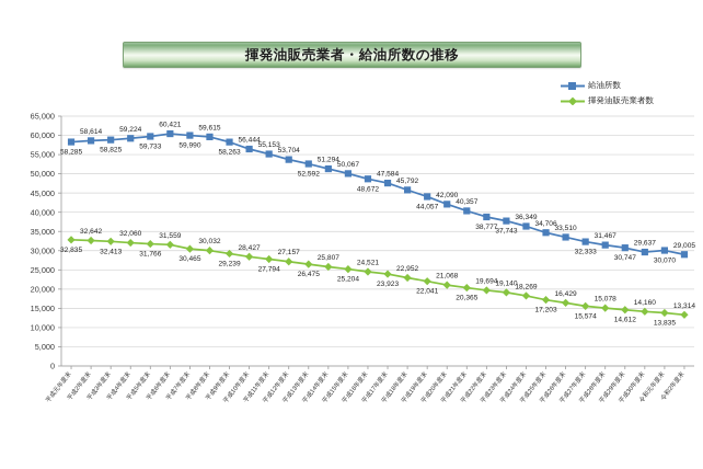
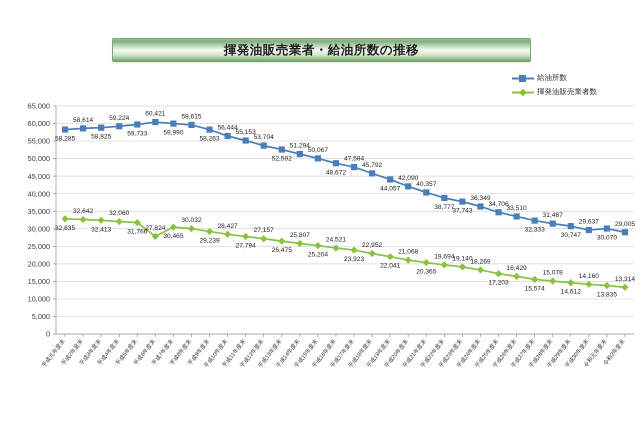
揮発油販売業者数/平成6年度末: 31,559 -> 27,824
